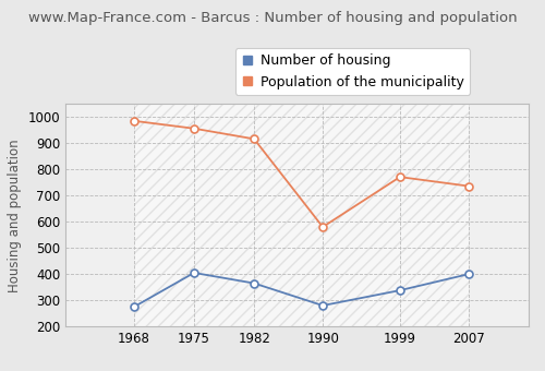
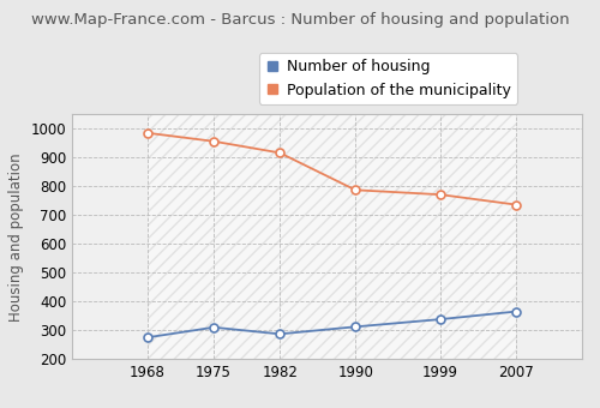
Number of housing/1975: 405 -> 310
Number of housing/1982: 365 -> 287
Number of housing/1990: 280 -> 312
Population of the municipality/1990: 580 -> 787
Number of housing/2007: 400 -> 365
